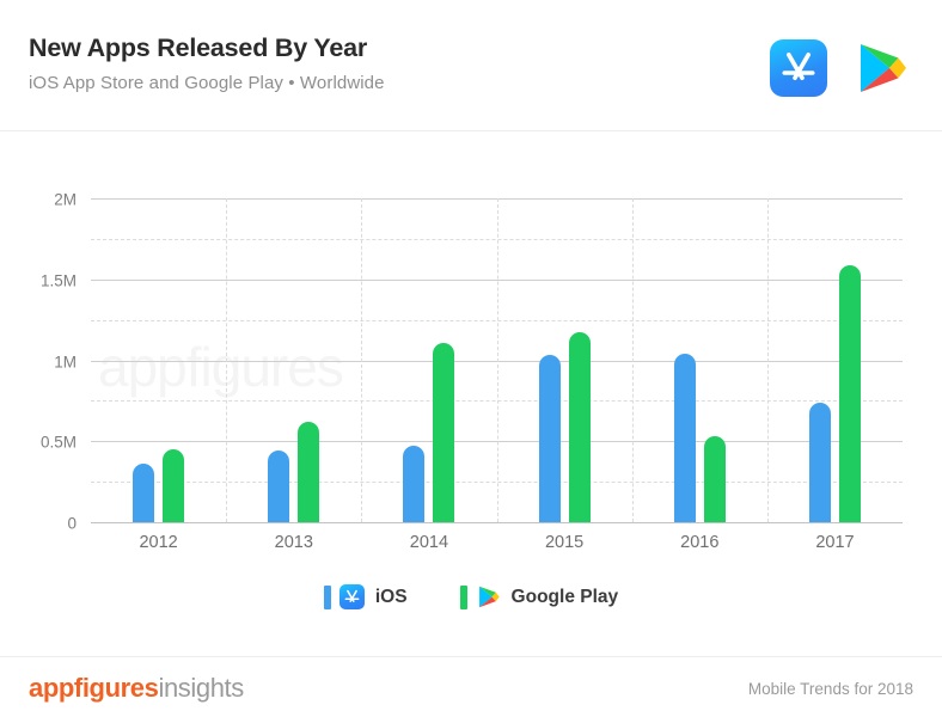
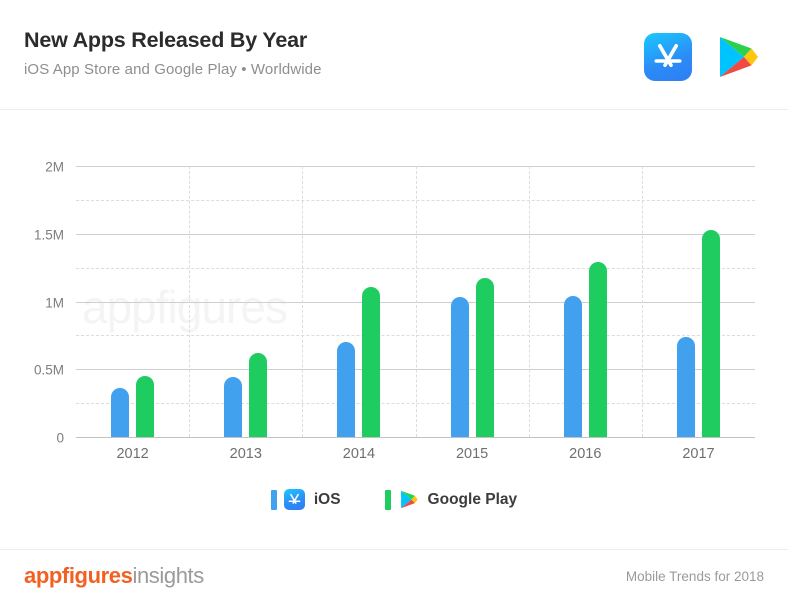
iOS/2014: 0.47M -> 0.70M
Google Play/2016: 0.53M -> 1.29M
Google Play/2017: 1.59M -> 1.53M
